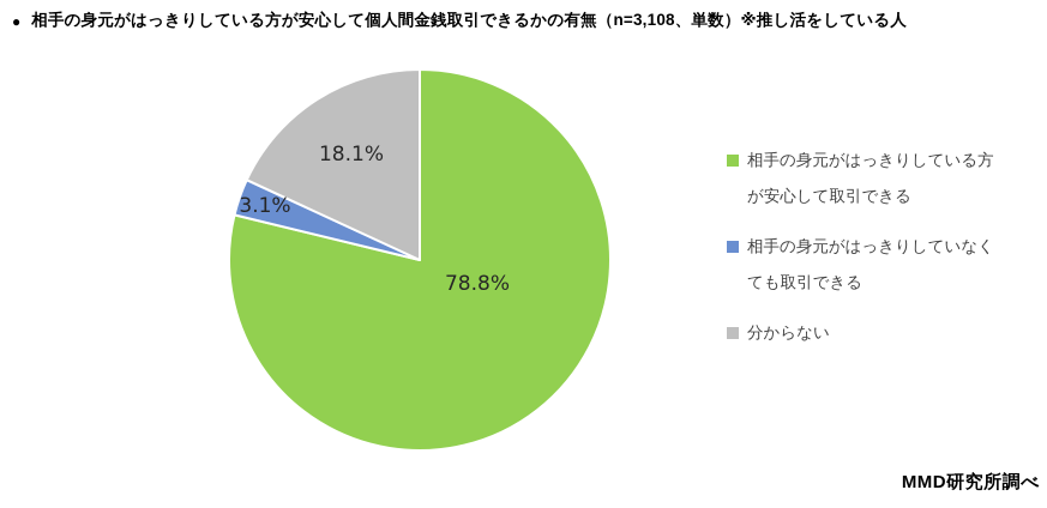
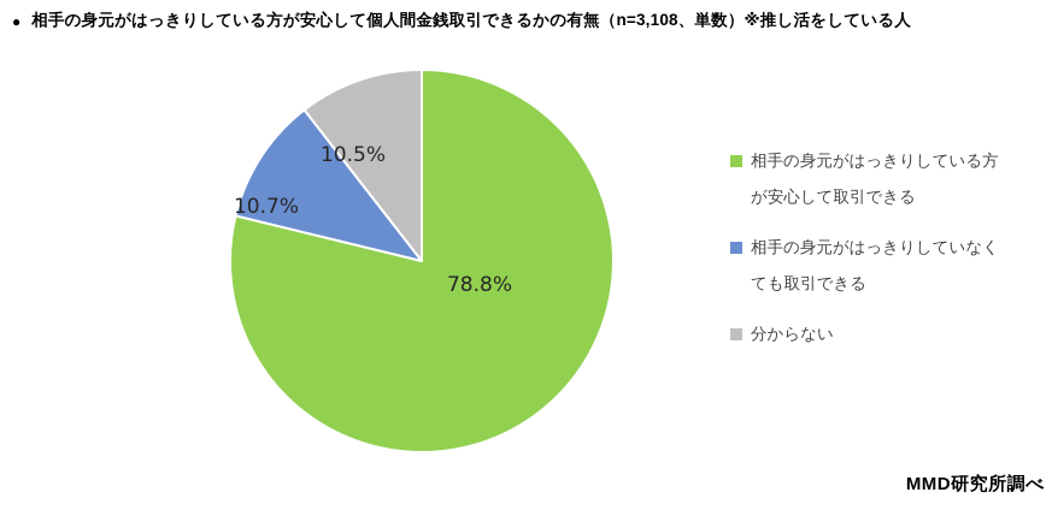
相手の身元がはっきりしていなくても取引できる: 3.1% -> 10.7%
分からない: 18.1% -> 10.5%
